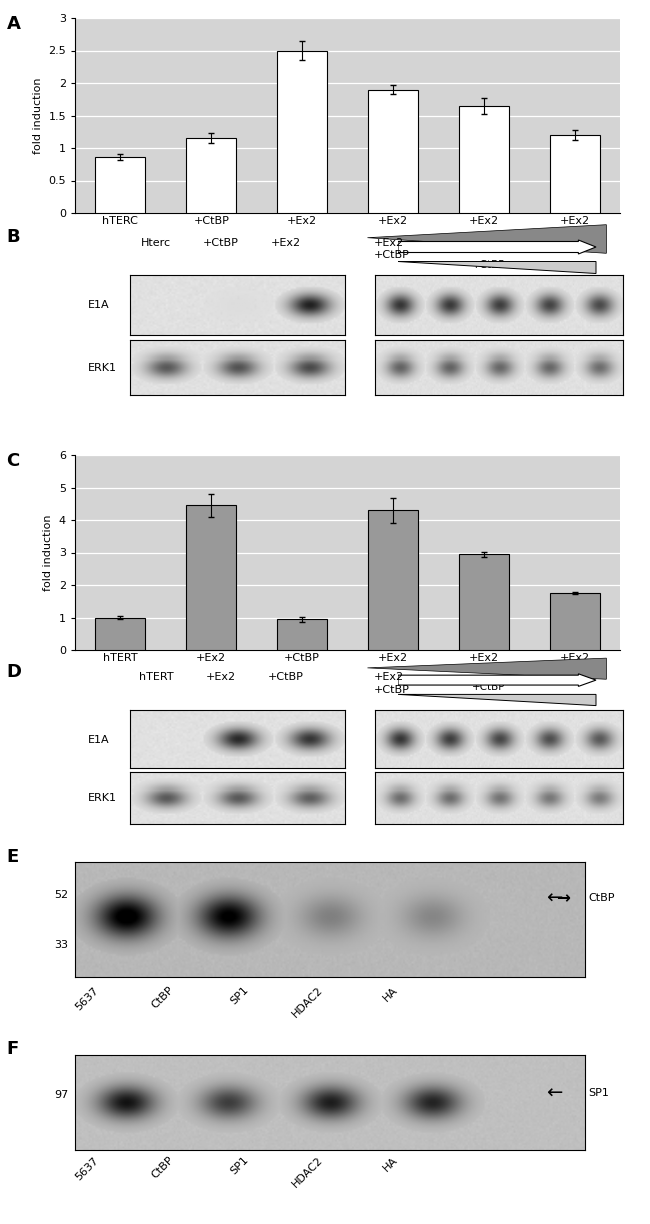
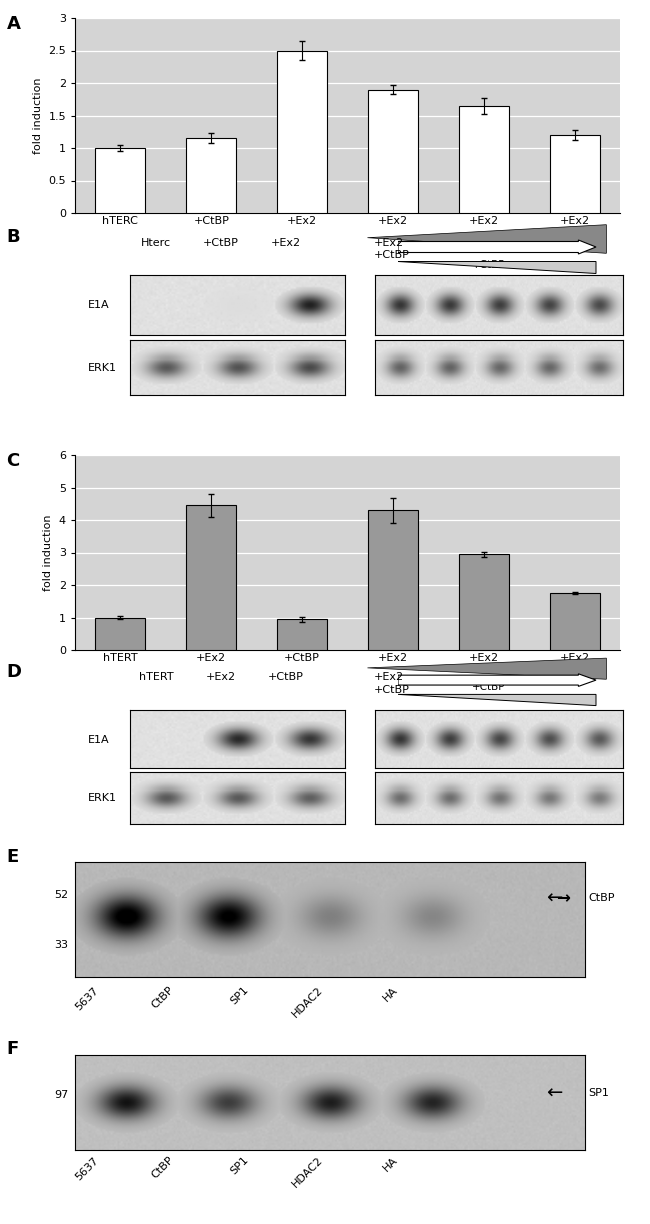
hTERC: 0.86 -> 1.00
